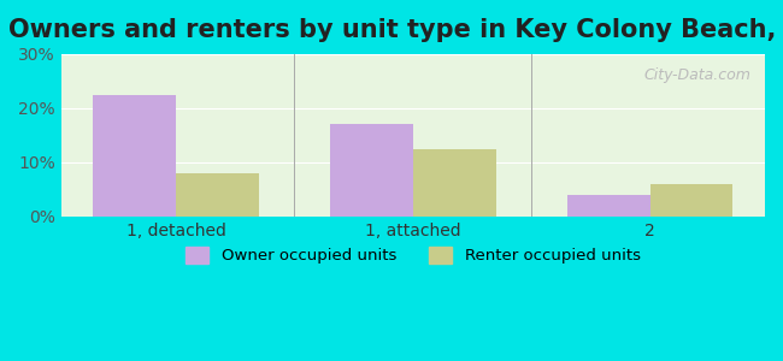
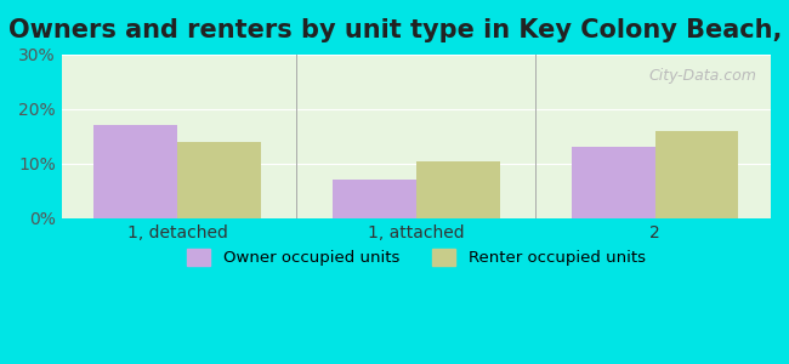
Owner occupied units/1, detached: 22.5% -> 17.0%
Renter occupied units/1, detached: 8.0% -> 14.0%
Owner occupied units/1, attached: 17.0% -> 7.0%
Renter occupied units/1, attached: 12.5% -> 10.5%
Owner occupied units/2: 4.0% -> 13.0%
Renter occupied units/2: 6.0% -> 16.0%
